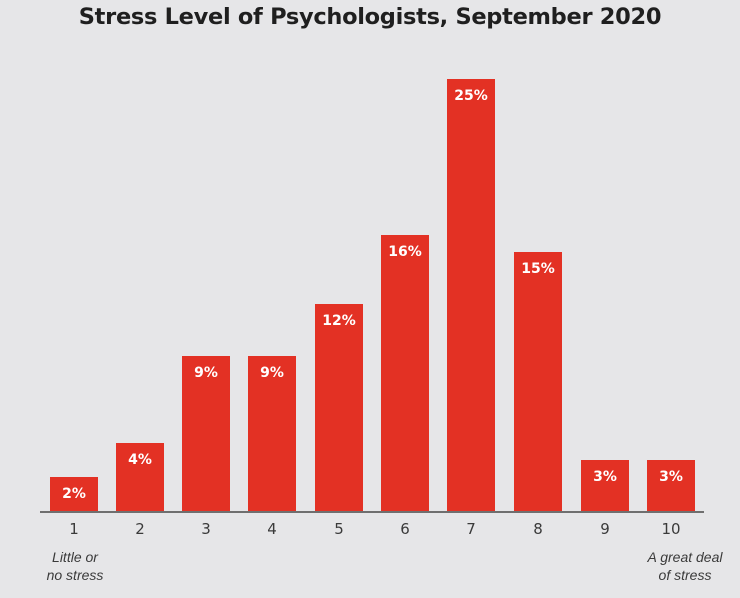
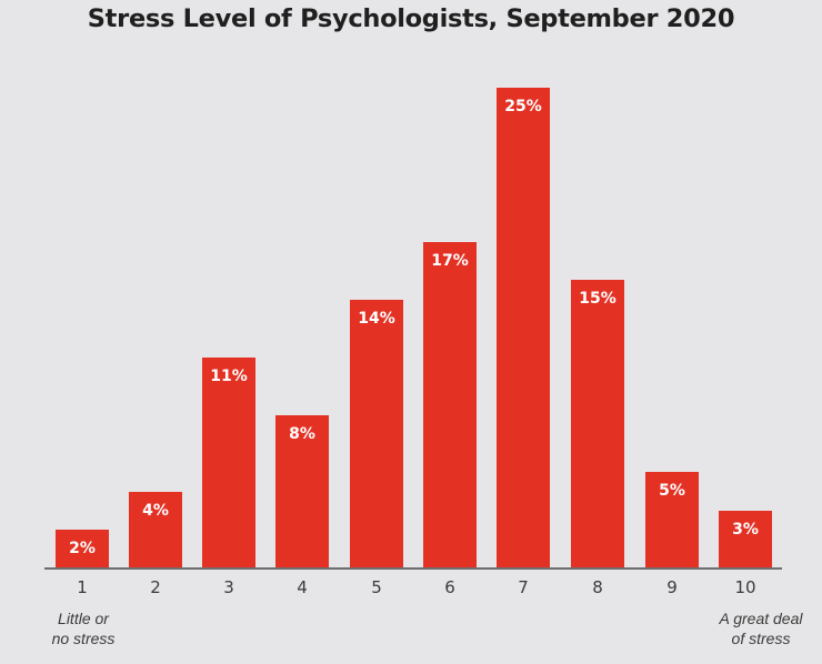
3: 9% -> 11%
4: 9% -> 8%
5: 12% -> 14%
6: 16% -> 17%
9: 3% -> 5%
